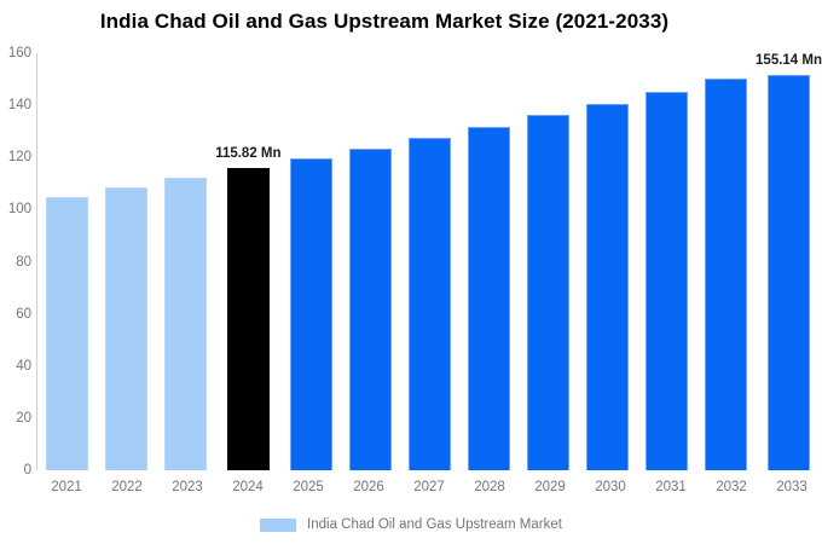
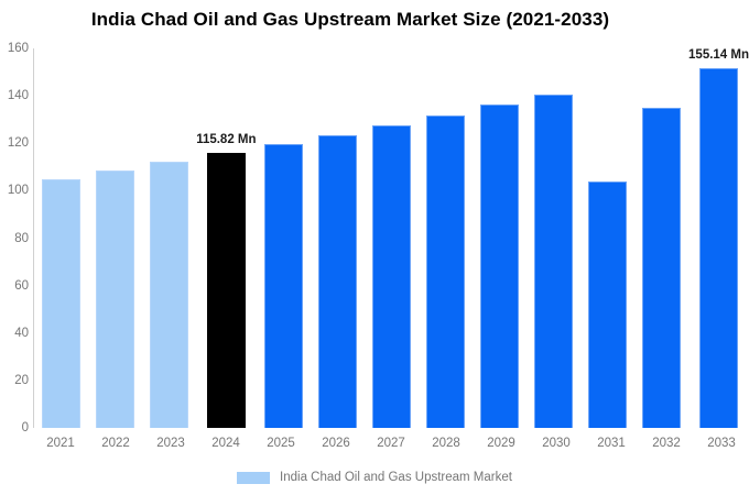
2031: 145 -> 104
2032: 150 -> 135
